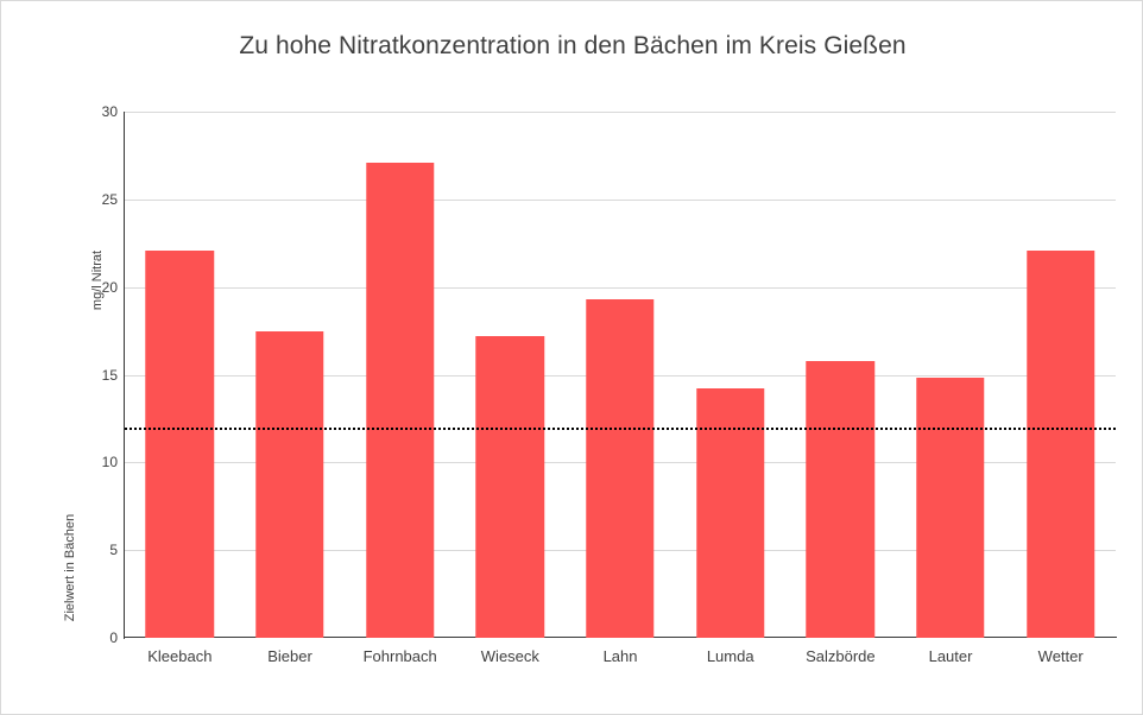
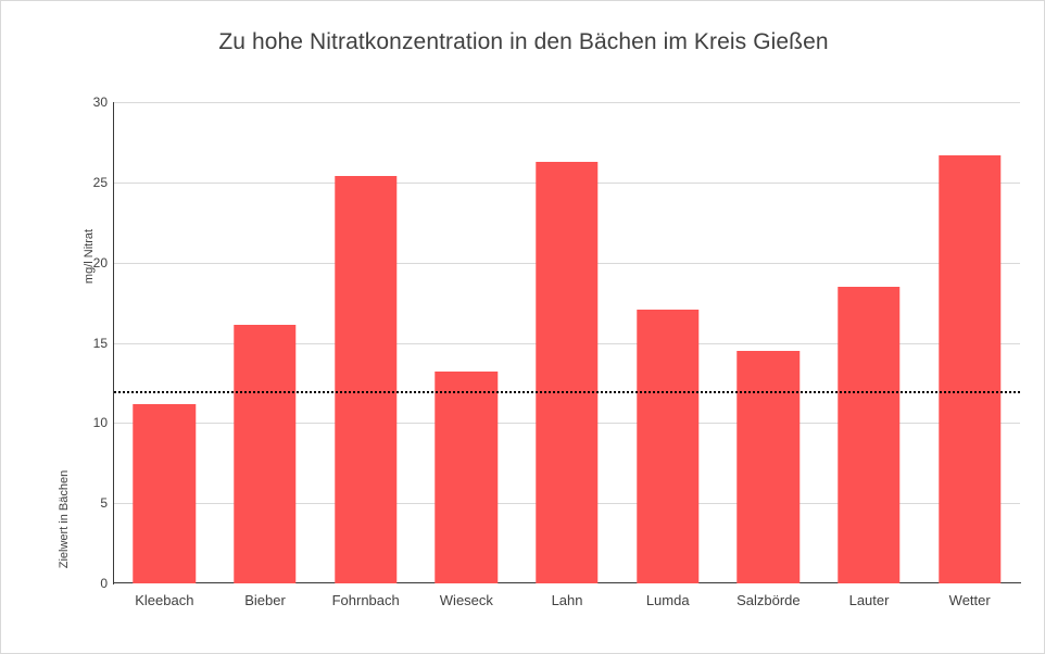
Kleebach: 22.1 -> 11.2
Bieber: 17.5 -> 16.1
Fohrnbach: 27.1 -> 25.4
Wieseck: 17.2 -> 13.2
Lahn: 19.3 -> 26.3
Lumda: 14.2 -> 17.1
Salzbörde: 15.8 -> 14.5
Lauter: 14.8 -> 18.5
Wetter: 22.1 -> 26.7
